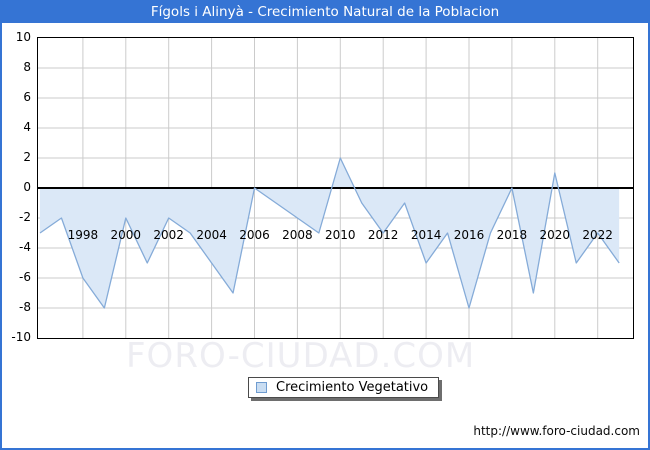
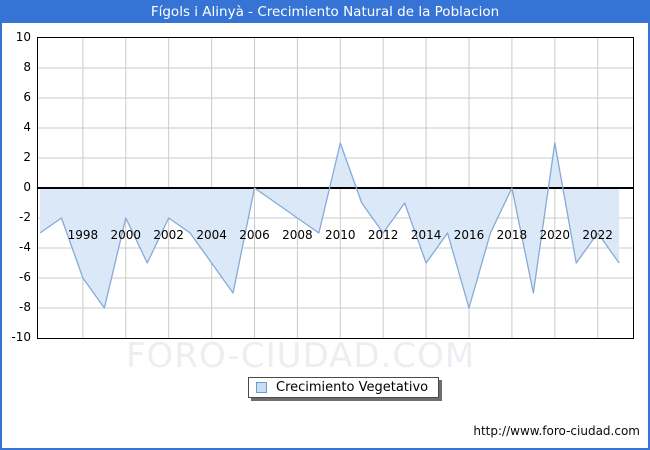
2010: 2 -> 3
2020: 1 -> 3
